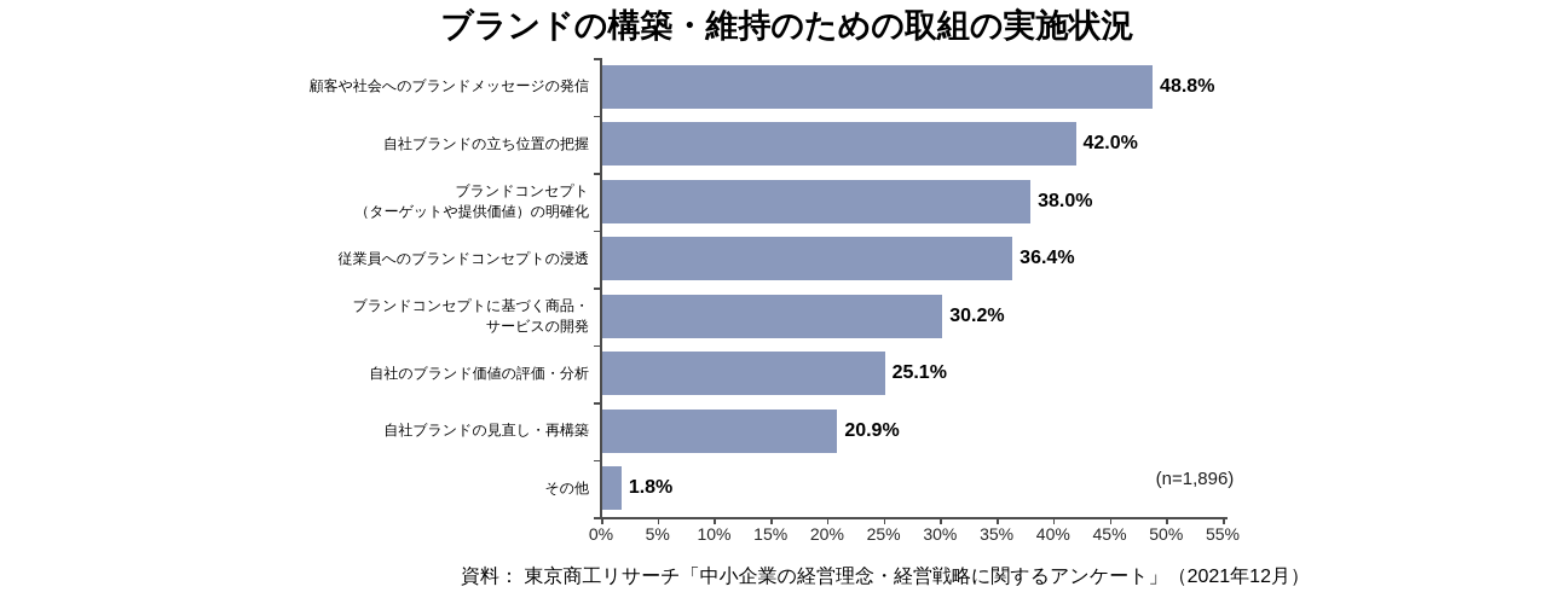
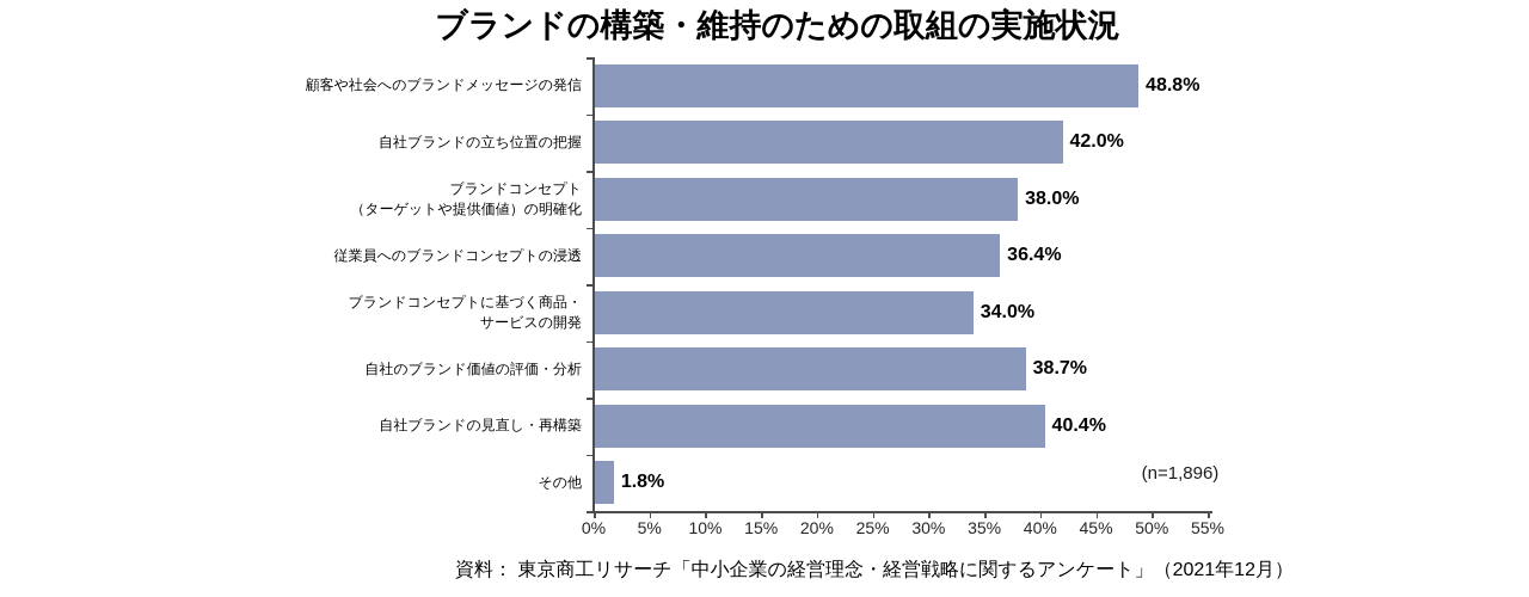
ブランドコンセプトに基づく商品・ サービスの開発: 30.2% -> 34.0%
自社のブランド価値の評価・分析: 25.1% -> 38.7%
自社ブランドの見直し・再構築: 20.9% -> 40.4%
